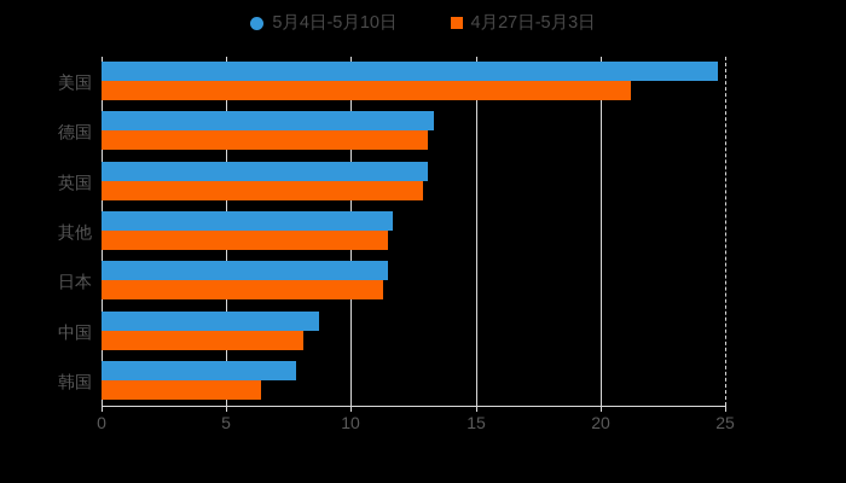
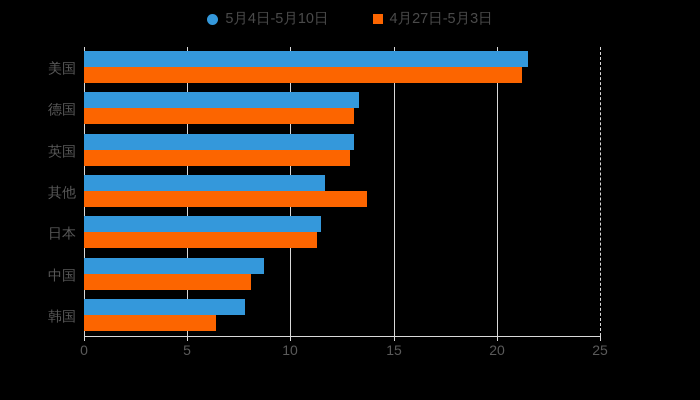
5月4日-5月10日/美国: 24.7 -> 21.5
4月27日-5月3日/其他: 11.5 -> 13.7
